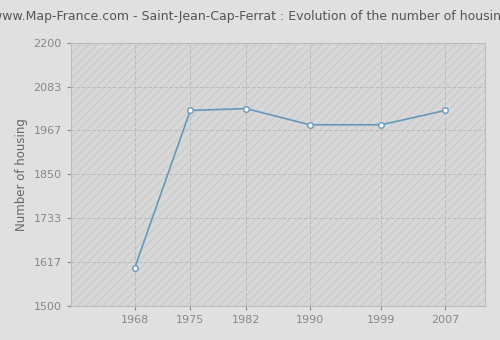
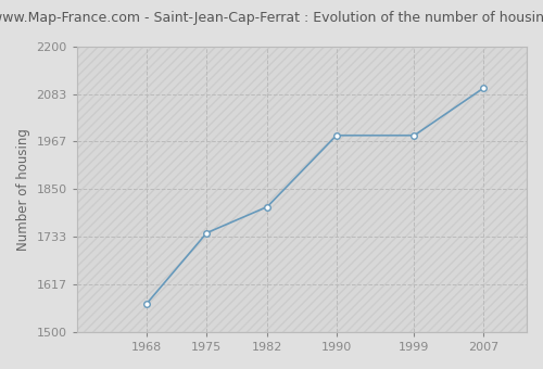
1968: 1600 -> 1568
1975: 2020 -> 1743
1982: 2025 -> 1807
2007: 2020 -> 2098
